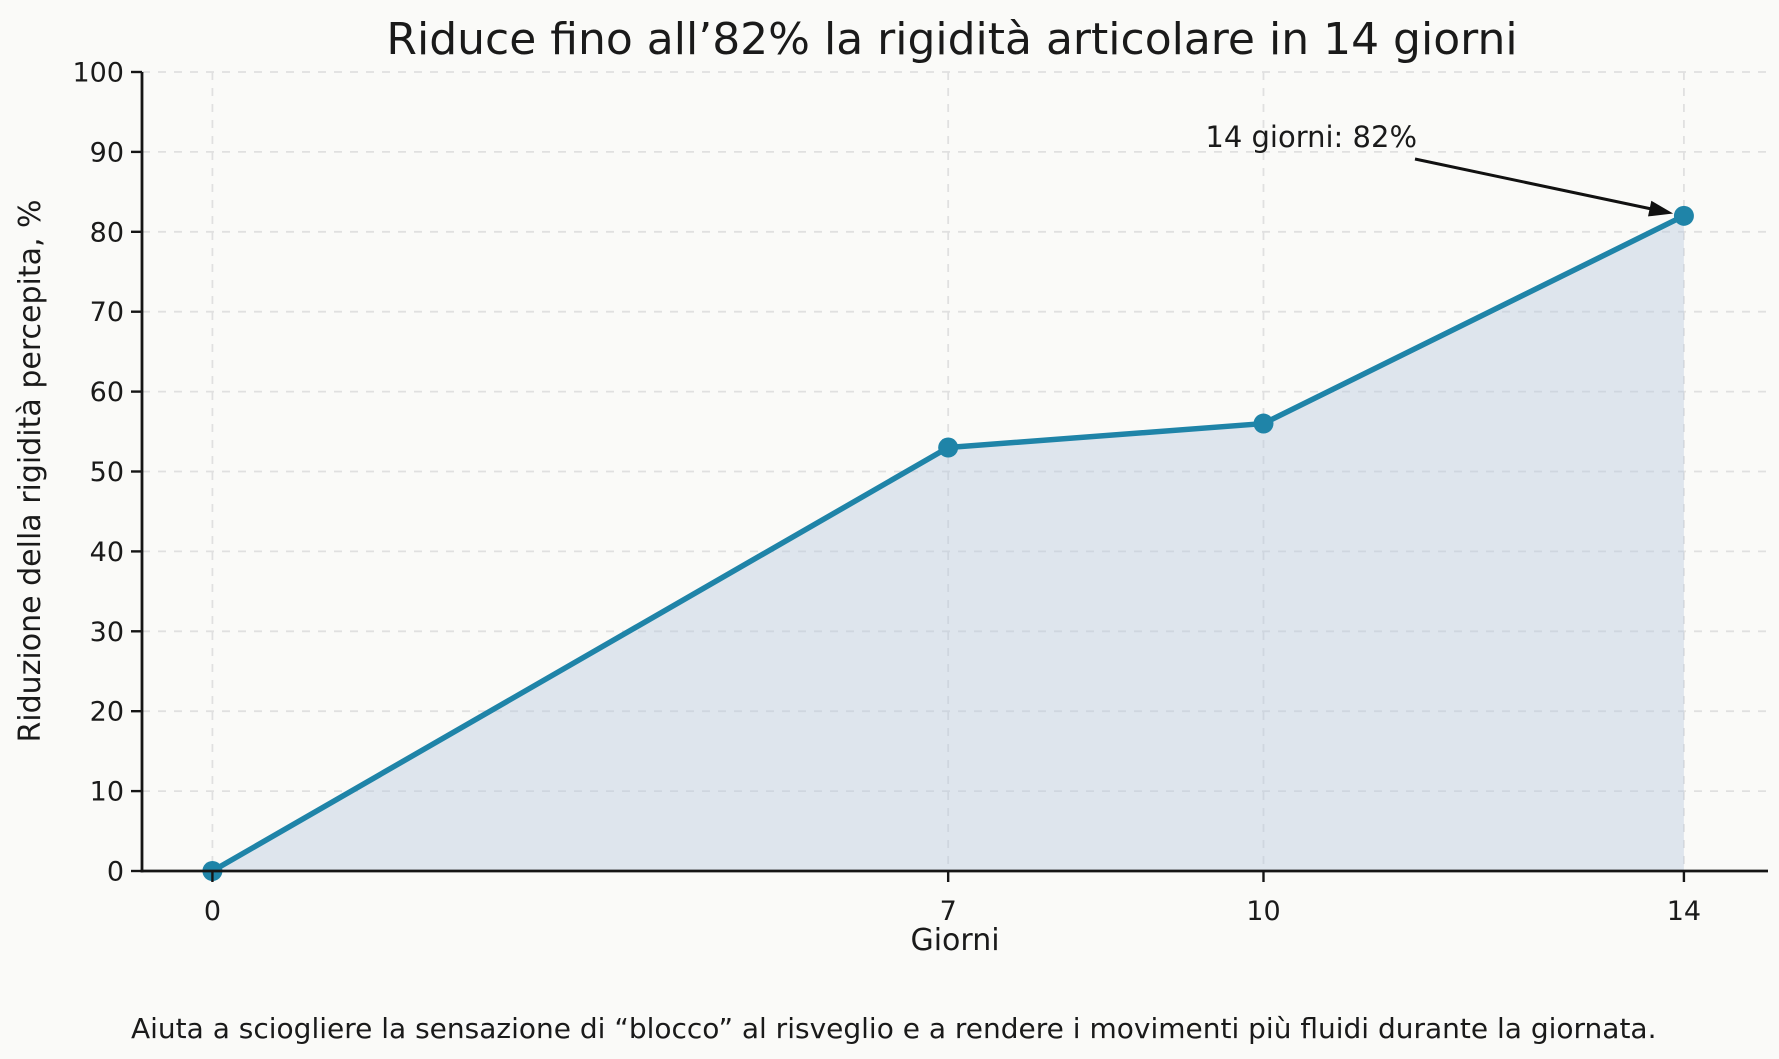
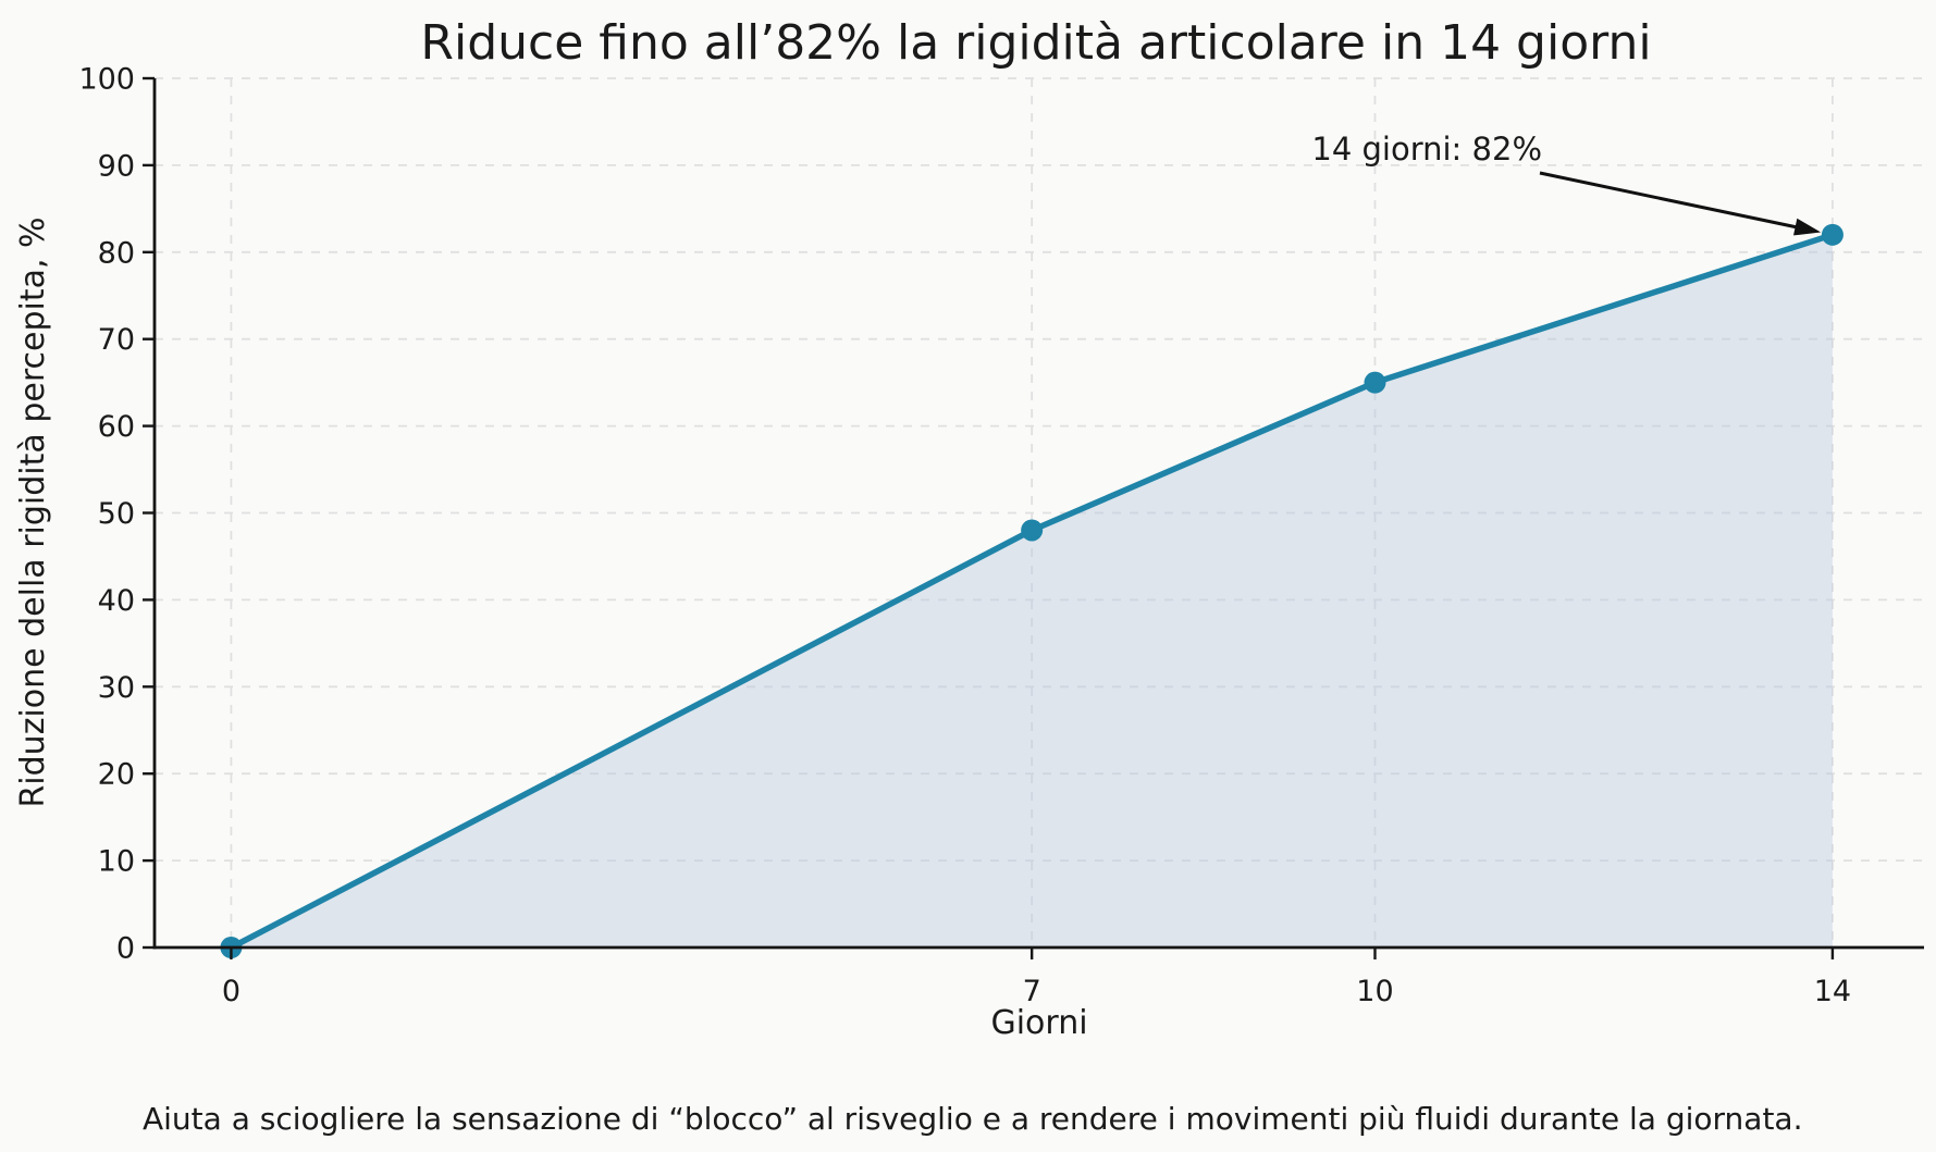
7: 53 -> 48
10: 56 -> 65
